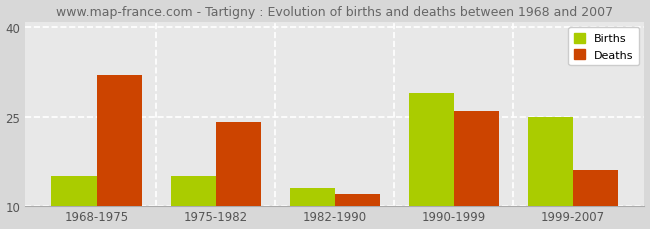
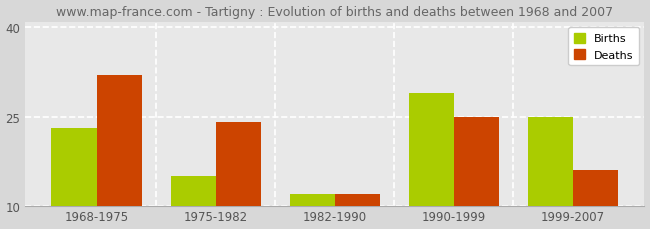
Births/1968-1975: 15 -> 23
Births/1982-1990: 13 -> 12
Deaths/1990-1999: 26 -> 25
